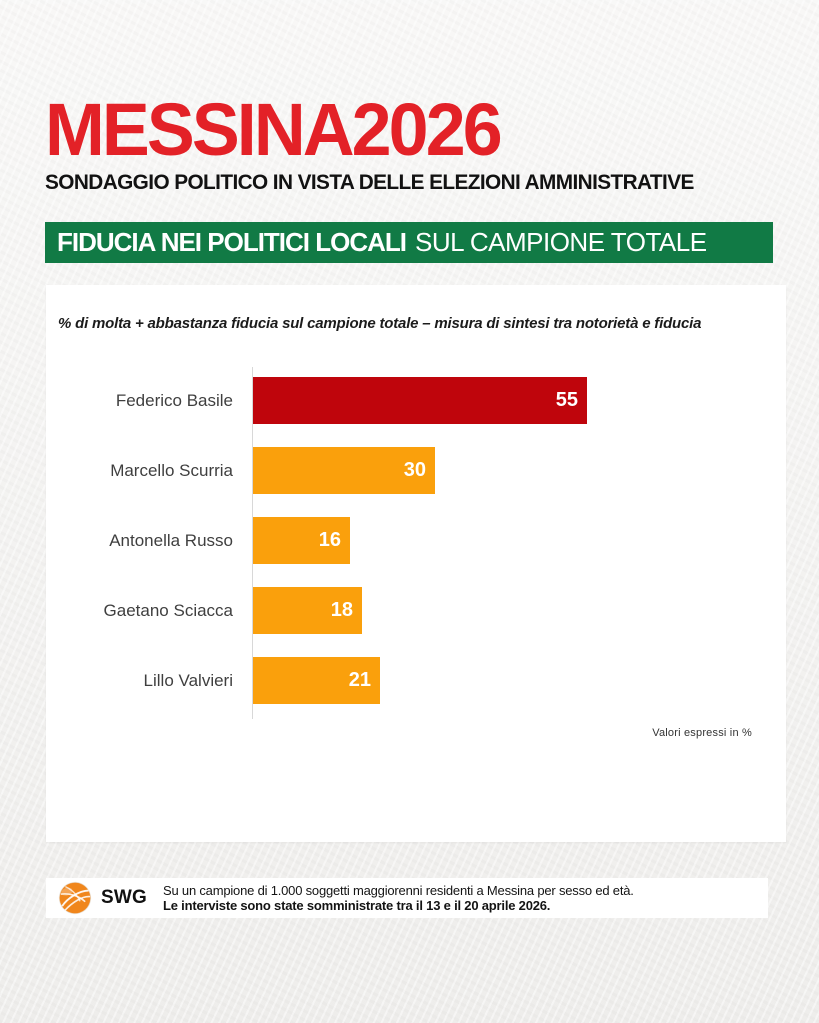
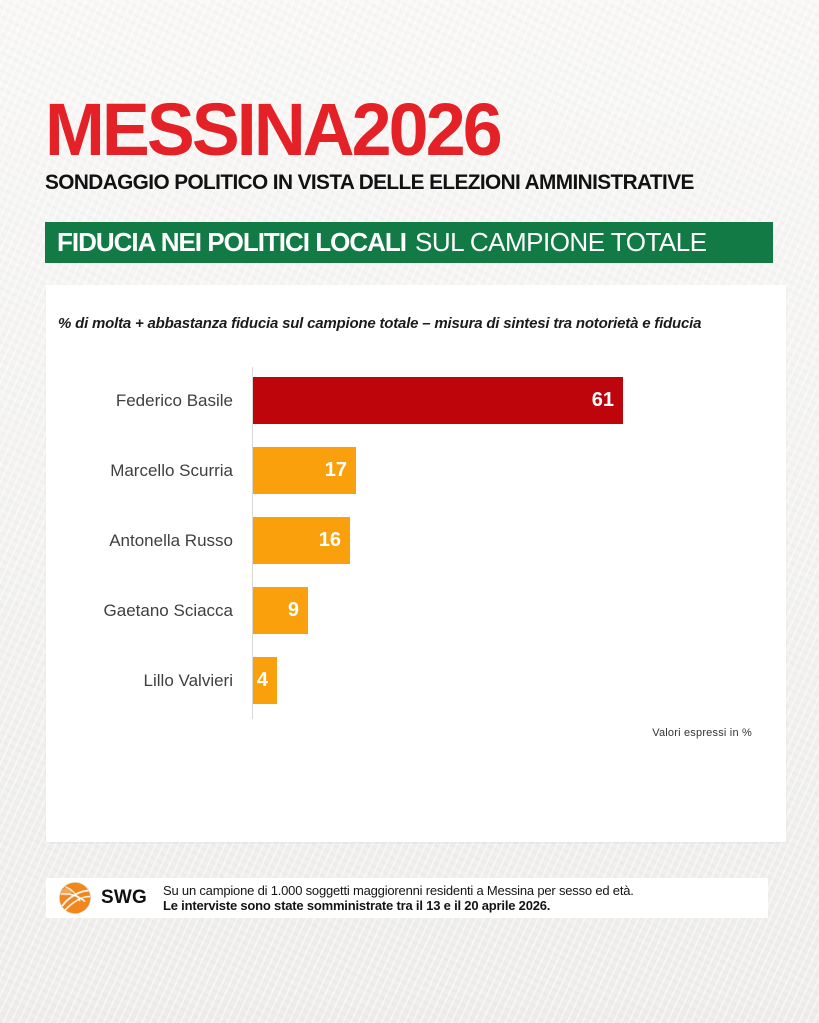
Federico Basile: 55 -> 61
Marcello Scurria: 30 -> 17
Gaetano Sciacca: 18 -> 9
Lillo Valvieri: 21 -> 4
